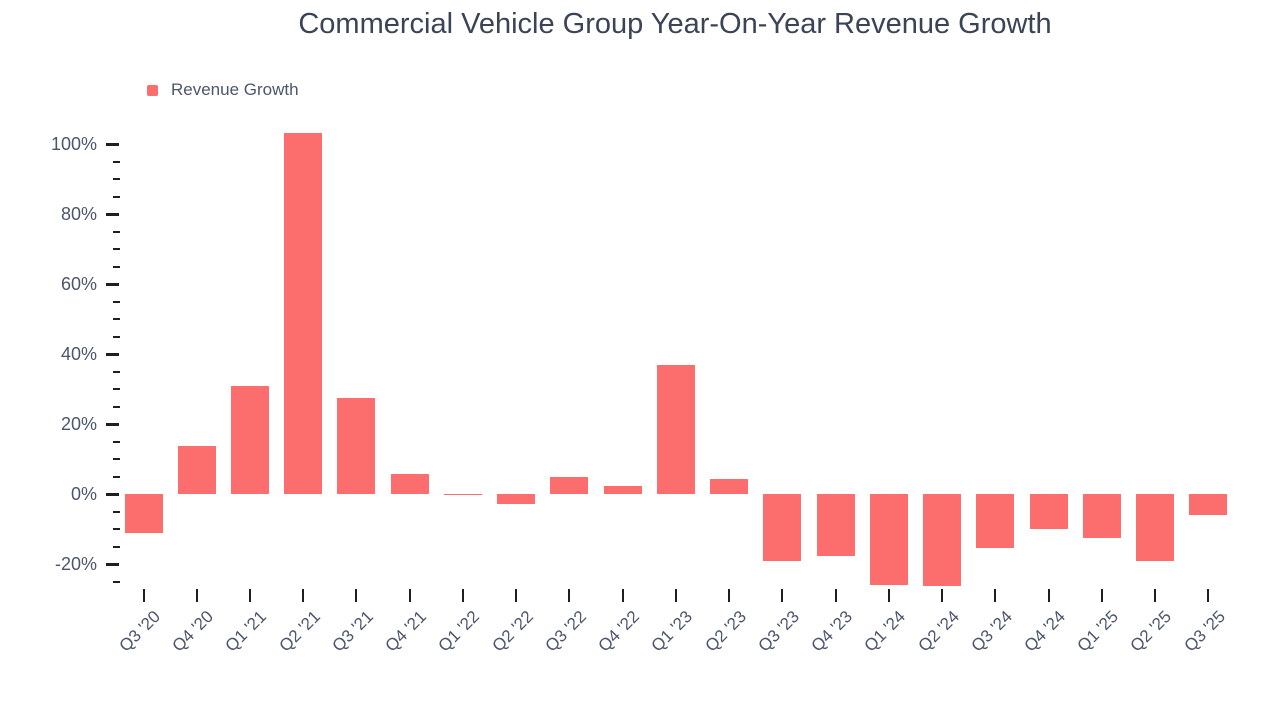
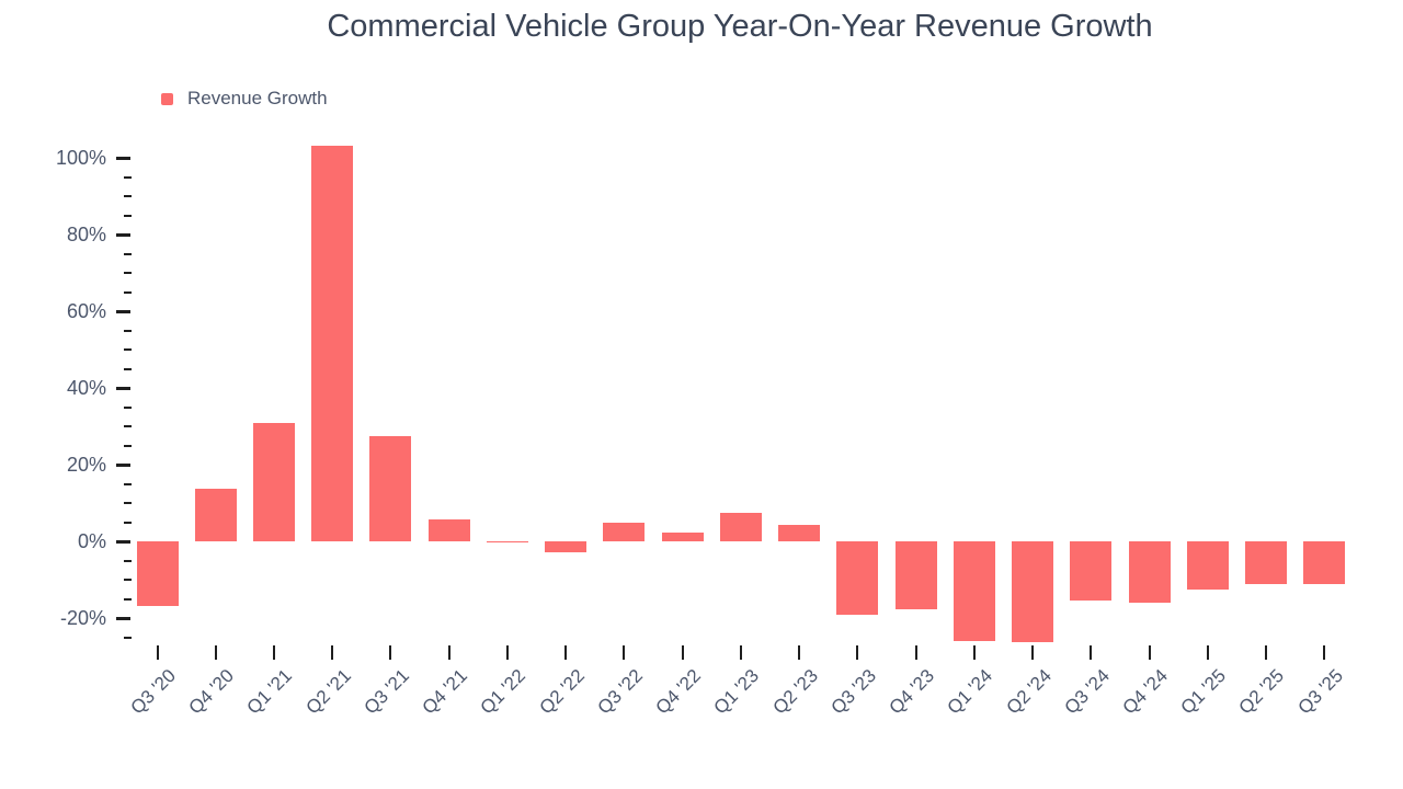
Q3 '20: -11% -> -17%
Q1 '23: 37% -> 8%
Q4 '24: -10% -> -16%
Q2 '25: -19% -> -11%
Q3 '25: -6% -> -11%
